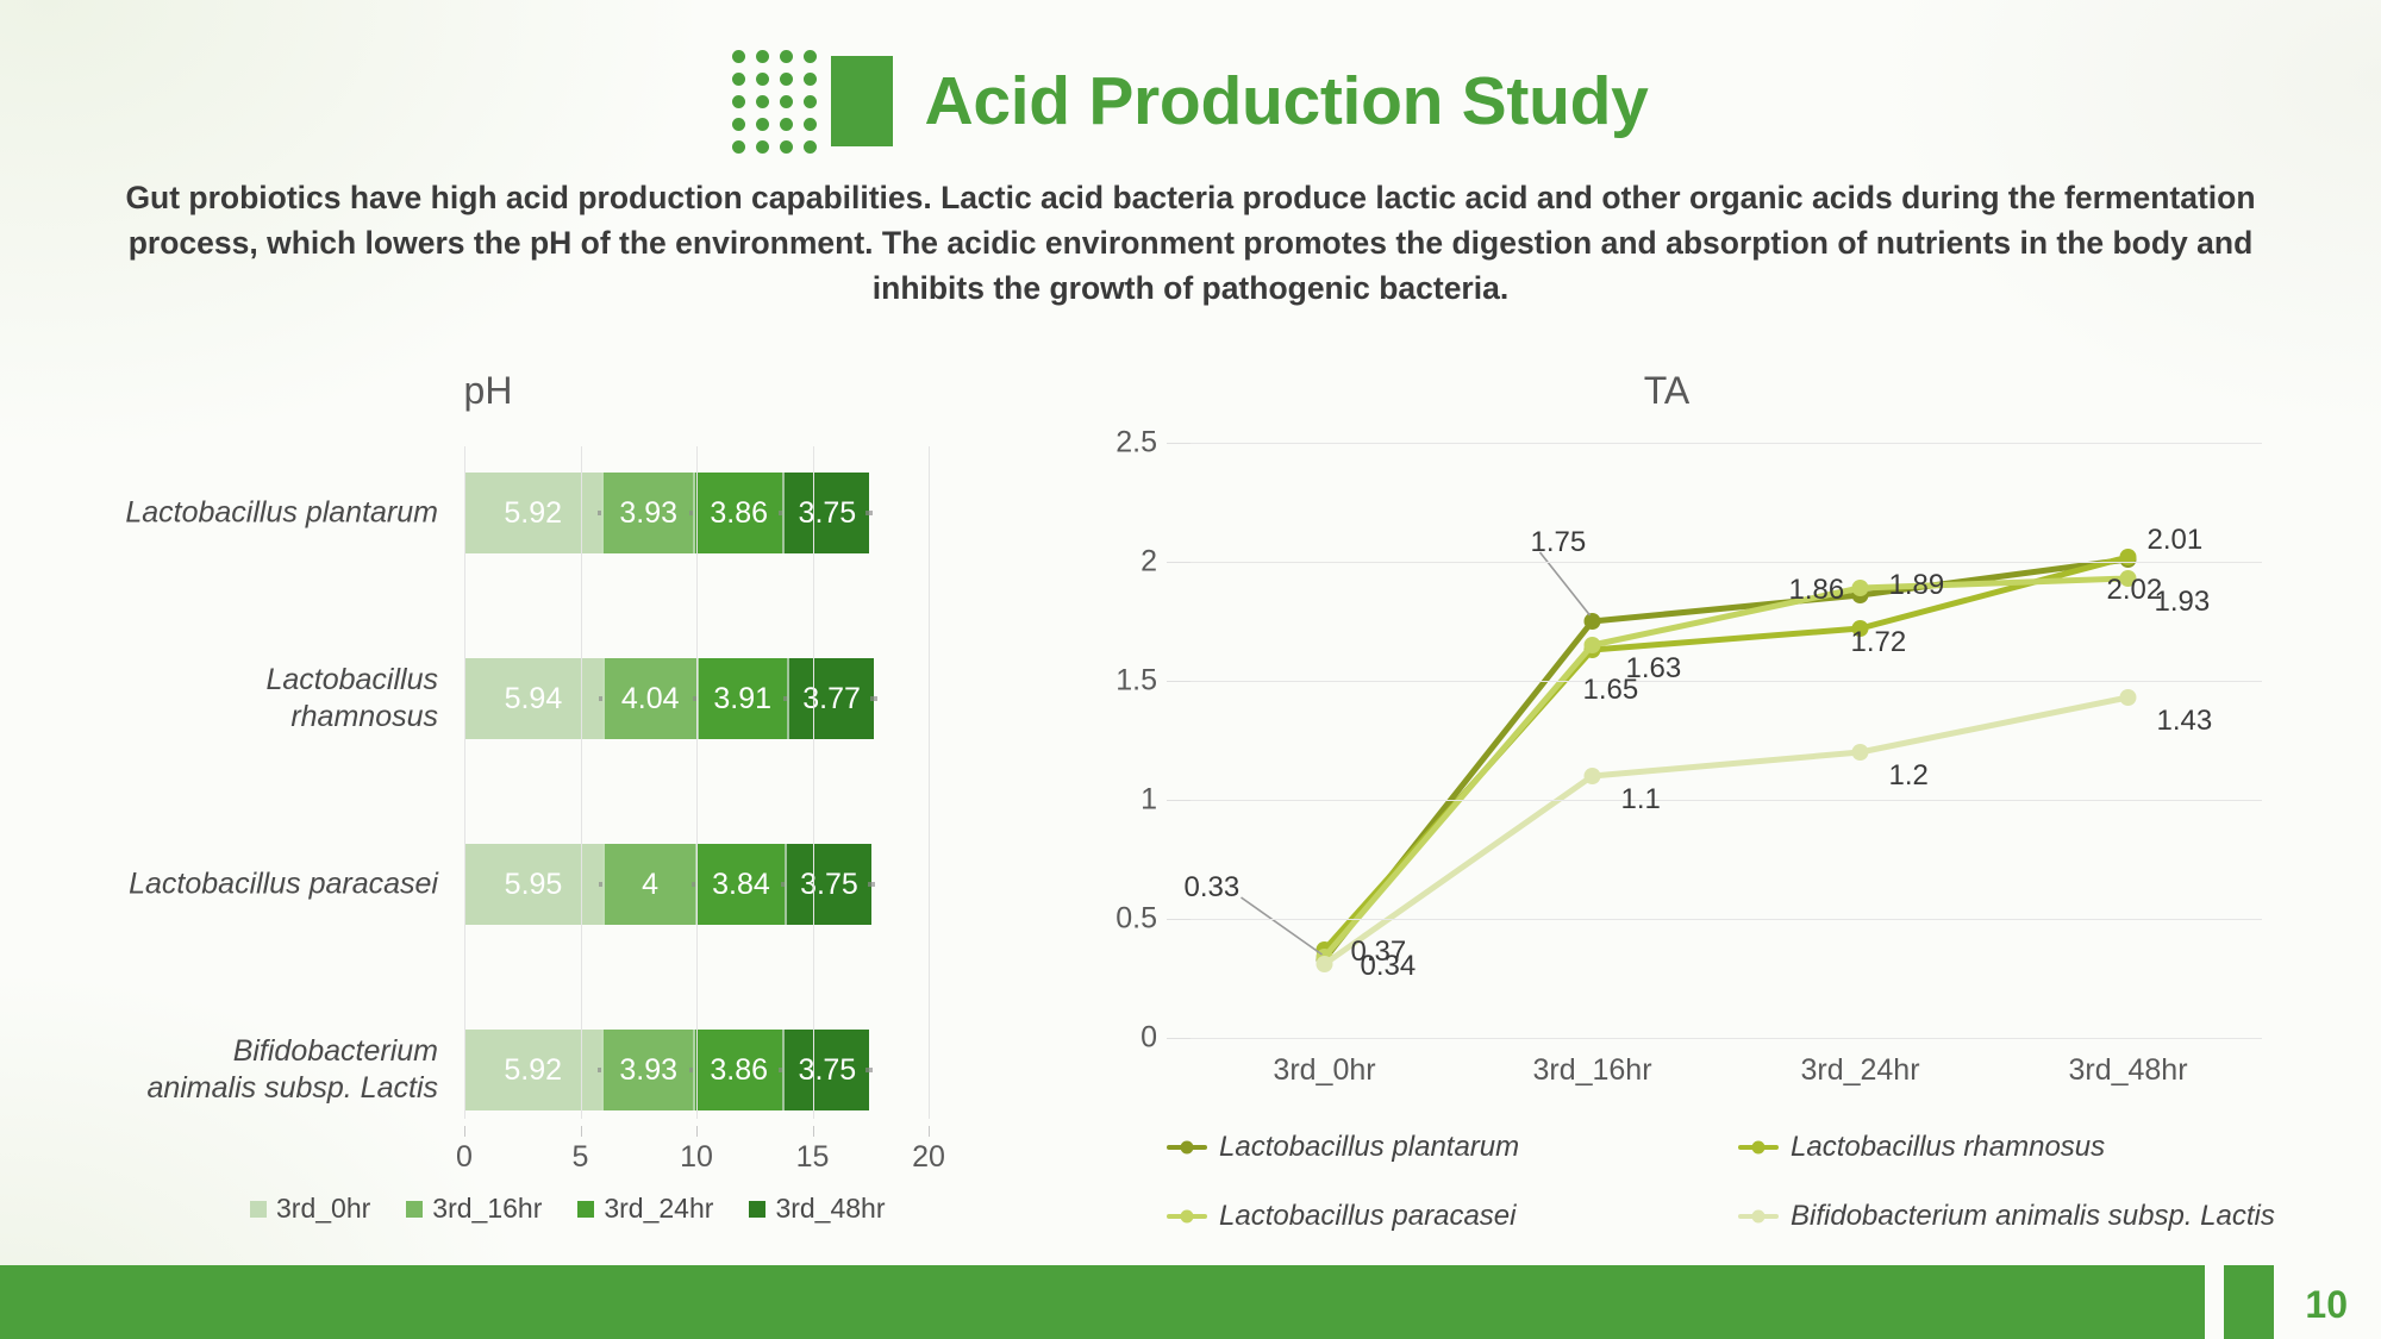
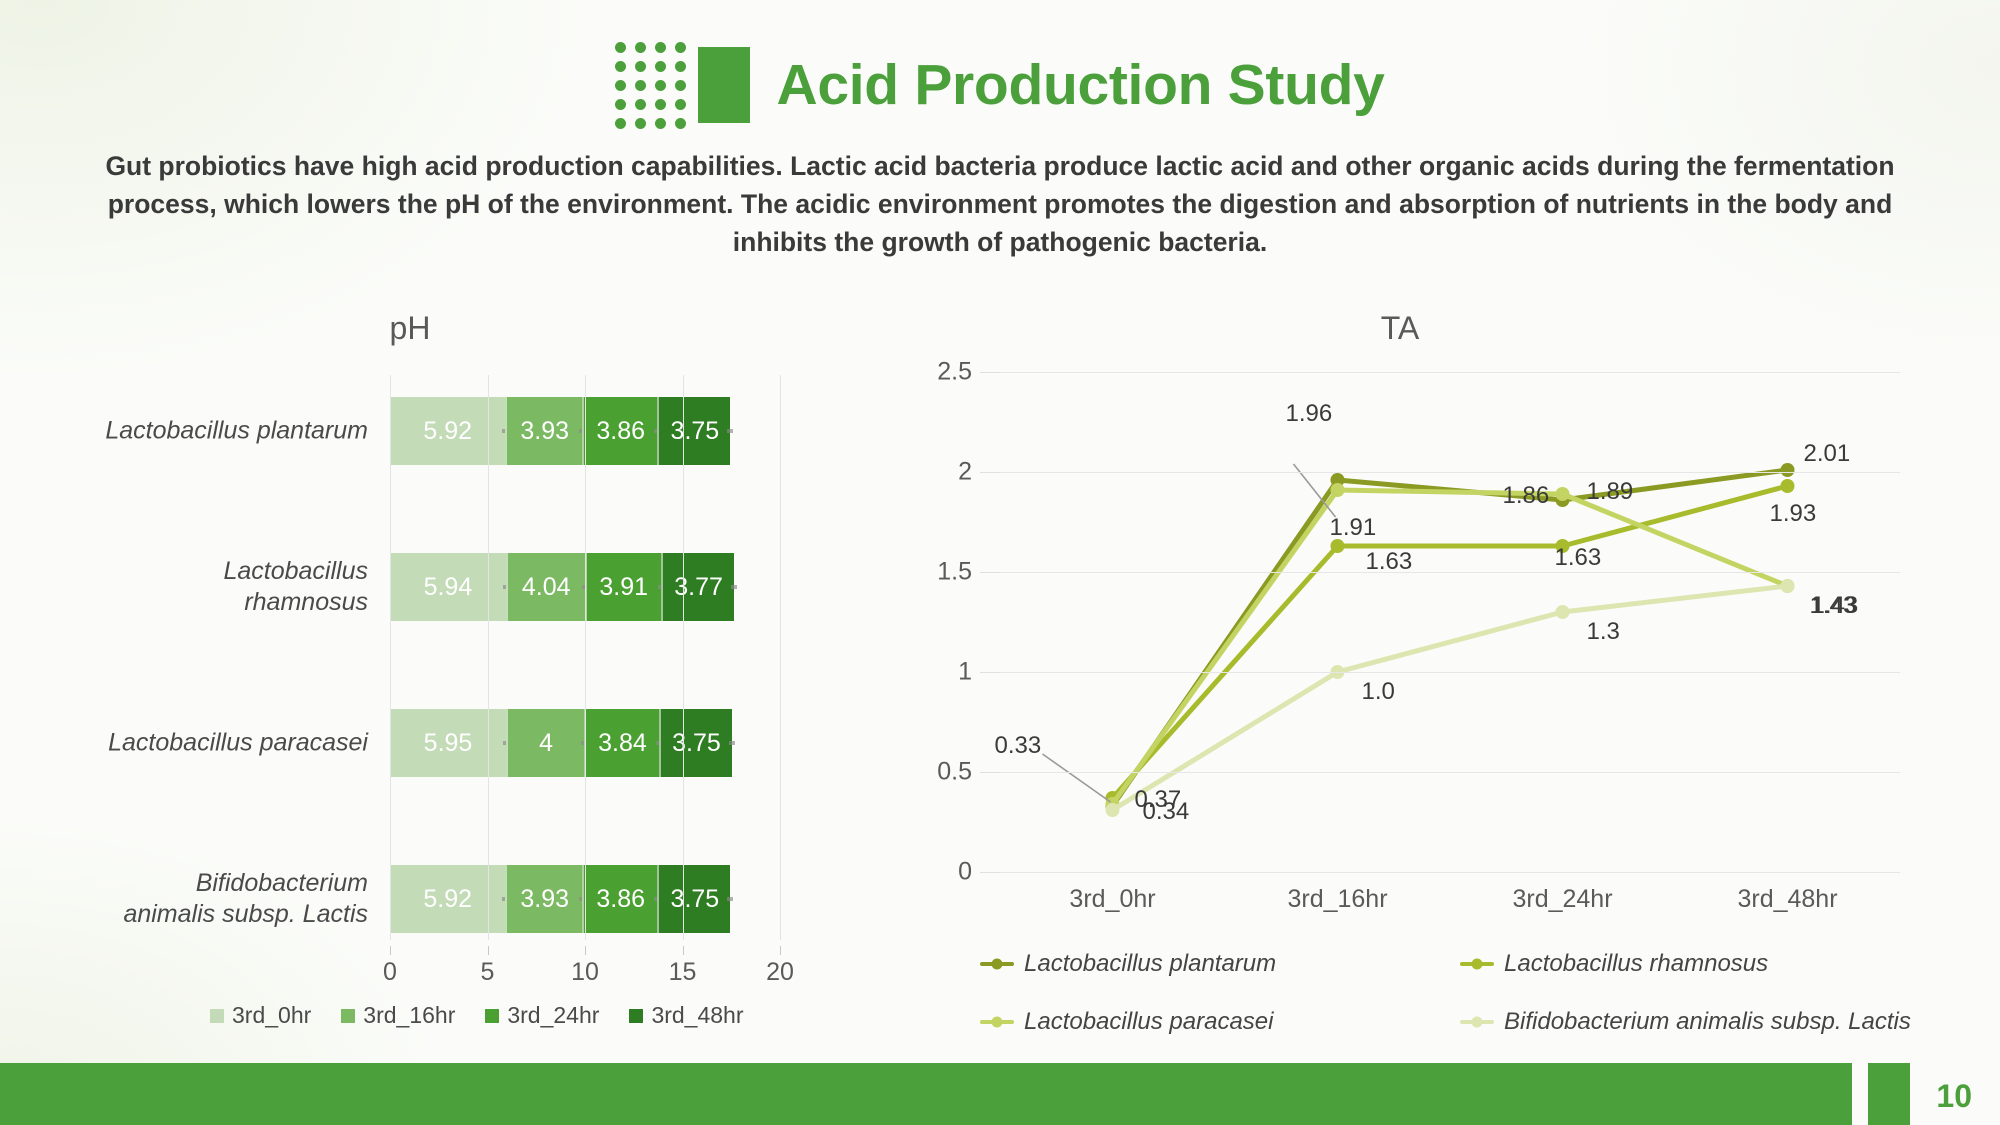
TA/Lactobacillus plantarum/3rd_16hr: 1.75 -> 1.96
TA/Lactobacillus paracasei/3rd_16hr: 1.65 -> 1.91
TA/Bifidobacterium animalis subsp. Lactis/3rd_16hr: 1.1 -> 1.0
TA/Lactobacillus rhamnosus/3rd_24hr: 1.72 -> 1.63
TA/Bifidobacterium animalis subsp. Lactis/3rd_24hr: 1.2 -> 1.3
TA/Lactobacillus rhamnosus/3rd_48hr: 2.02 -> 1.93
TA/Lactobacillus paracasei/3rd_48hr: 1.93 -> 1.43
